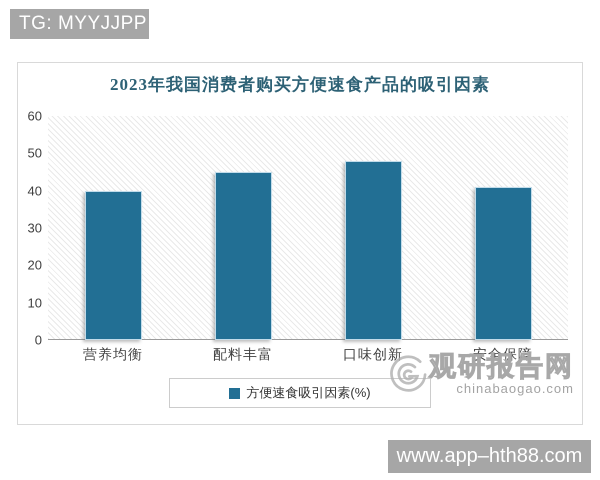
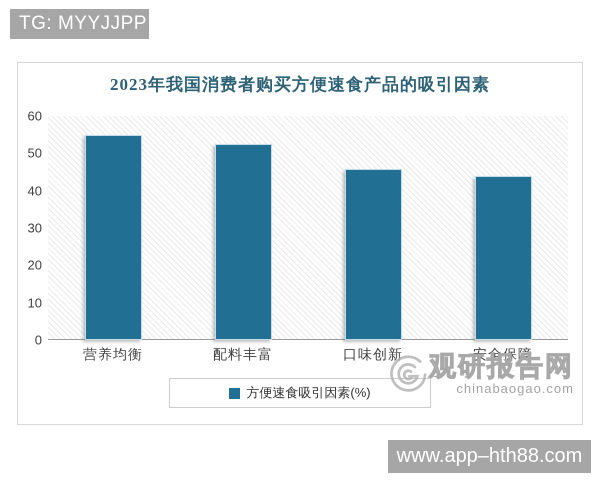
营养均衡: 40 -> 55
配料丰富: 45 -> 52
口味创新: 48 -> 46
安全保障: 41 -> 44
